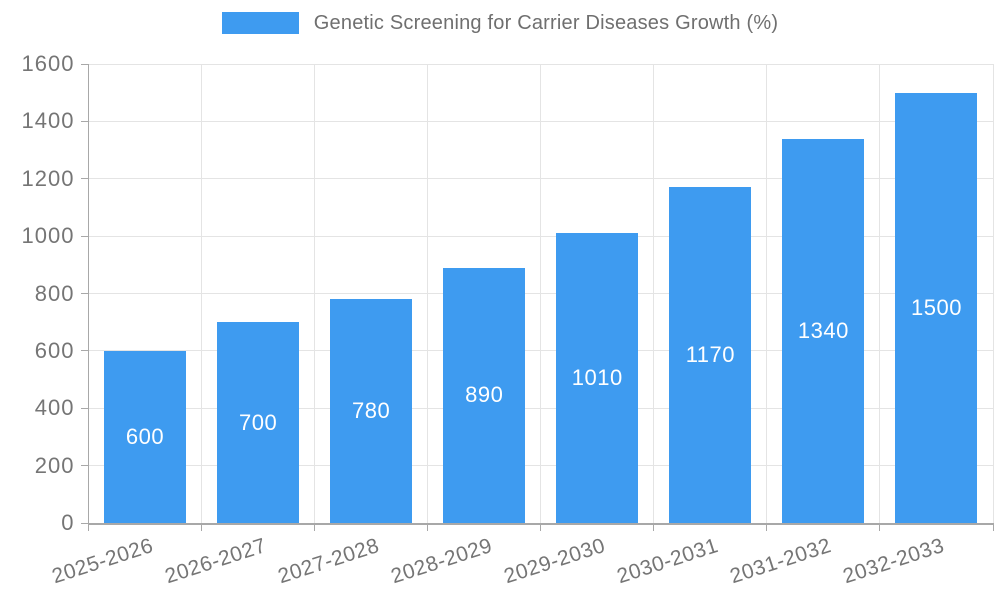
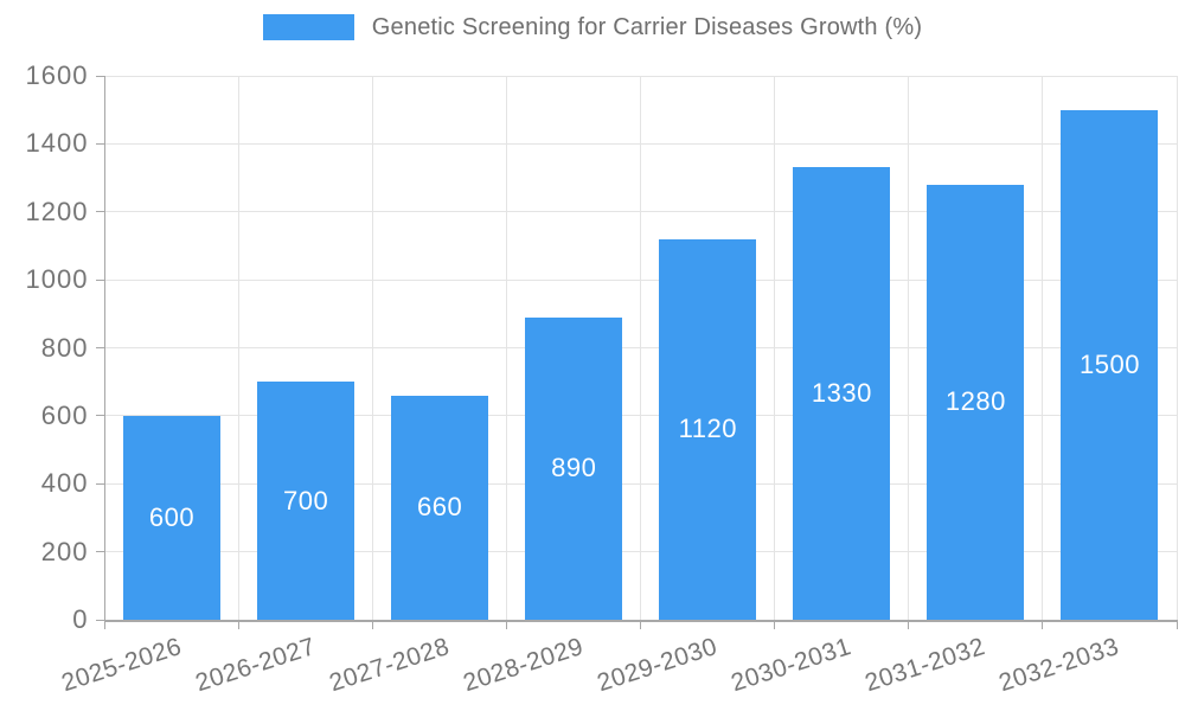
2027-2028: 780 -> 660
2029-2030: 1010 -> 1120
2030-2031: 1170 -> 1330
2031-2032: 1340 -> 1280
